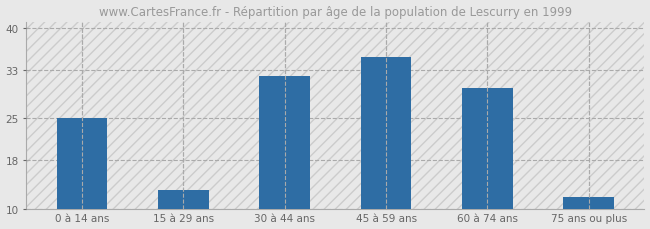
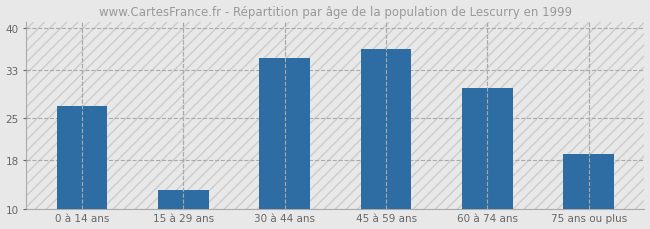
0 à 14 ans: 25.0 -> 27.0
30 à 44 ans: 32.0 -> 35.0
45 à 59 ans: 35.2 -> 36.5
75 ans ou plus: 12.0 -> 19.0
